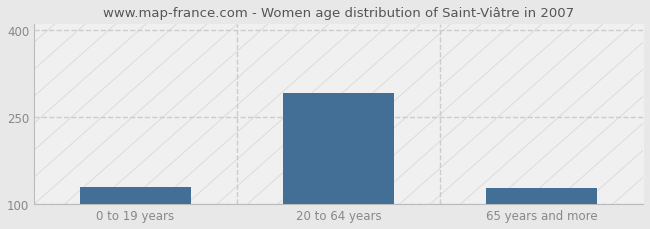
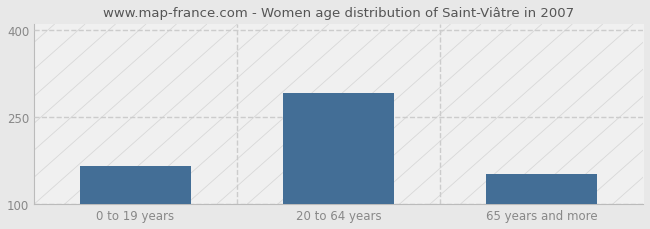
0 to 19 years: 130 -> 166
65 years and more: 128 -> 152
